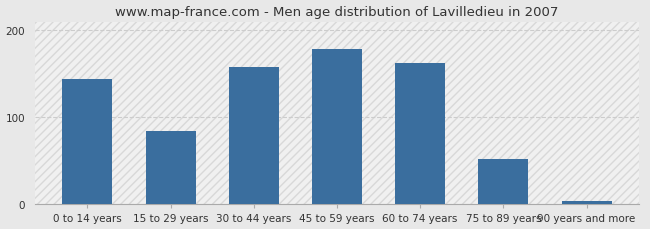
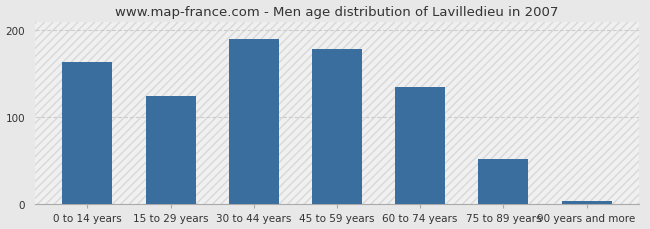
0 to 14 years: 144 -> 163
15 to 29 years: 84 -> 125
30 to 44 years: 158 -> 190
60 to 74 years: 162 -> 135
